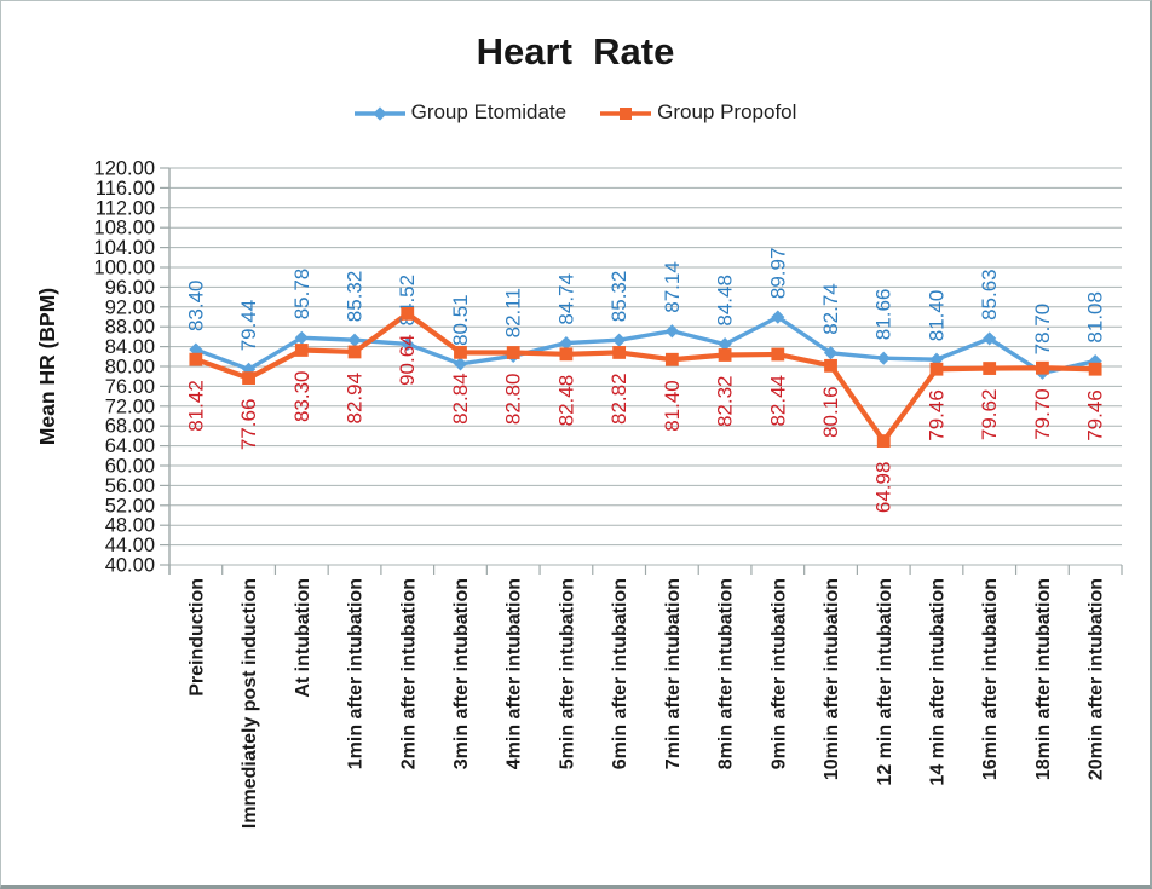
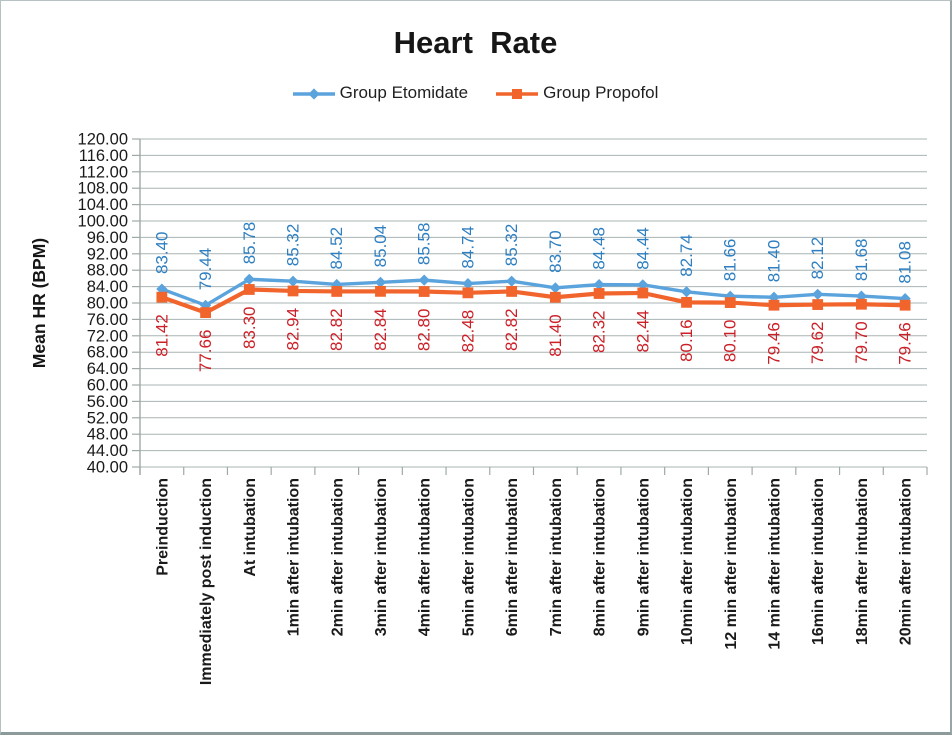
Group Propofol/2min after intubation: 90.64 -> 82.82
Group Etomidate/3min after intubation: 80.51 -> 85.04
Group Etomidate/4min after intubation: 82.11 -> 85.58
Group Etomidate/7min after intubation: 87.14 -> 83.70
Group Etomidate/9min after intubation: 89.97 -> 84.44
Group Propofol/12 min after intubation: 64.98 -> 80.10
Group Etomidate/16min after intubation: 85.63 -> 82.12
Group Etomidate/18min after intubation: 78.70 -> 81.68
